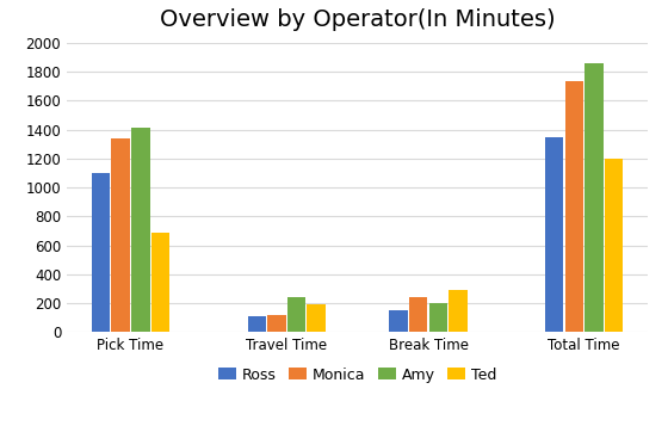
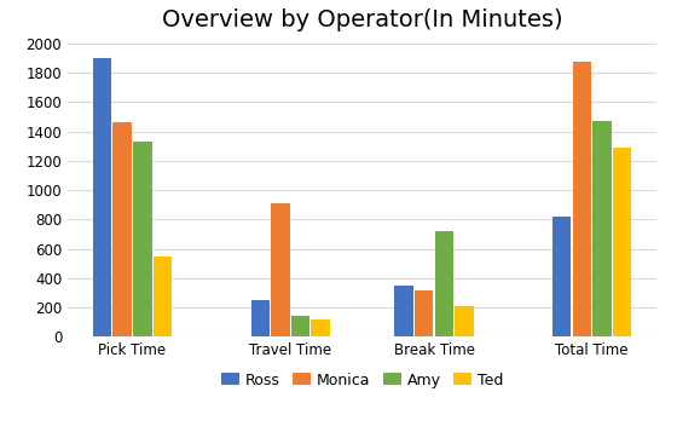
Ross/Pick Time: 1100 -> 1900
Monica/Pick Time: 1340 -> 1460
Amy/Pick Time: 1410 -> 1330
Ted/Pick Time: 690 -> 550
Ross/Travel Time: 110 -> 250
Monica/Travel Time: 120 -> 910
Amy/Travel Time: 240 -> 140
Ted/Travel Time: 200 -> 120
Ross/Break Time: 150 -> 350
Monica/Break Time: 240 -> 320
Amy/Break Time: 200 -> 720
Ted/Break Time: 290 -> 210
Ross/Total Time: 1350 -> 820
Monica/Total Time: 1730 -> 1870
Amy/Total Time: 1860 -> 1470
Ted/Total Time: 1200 -> 1290
